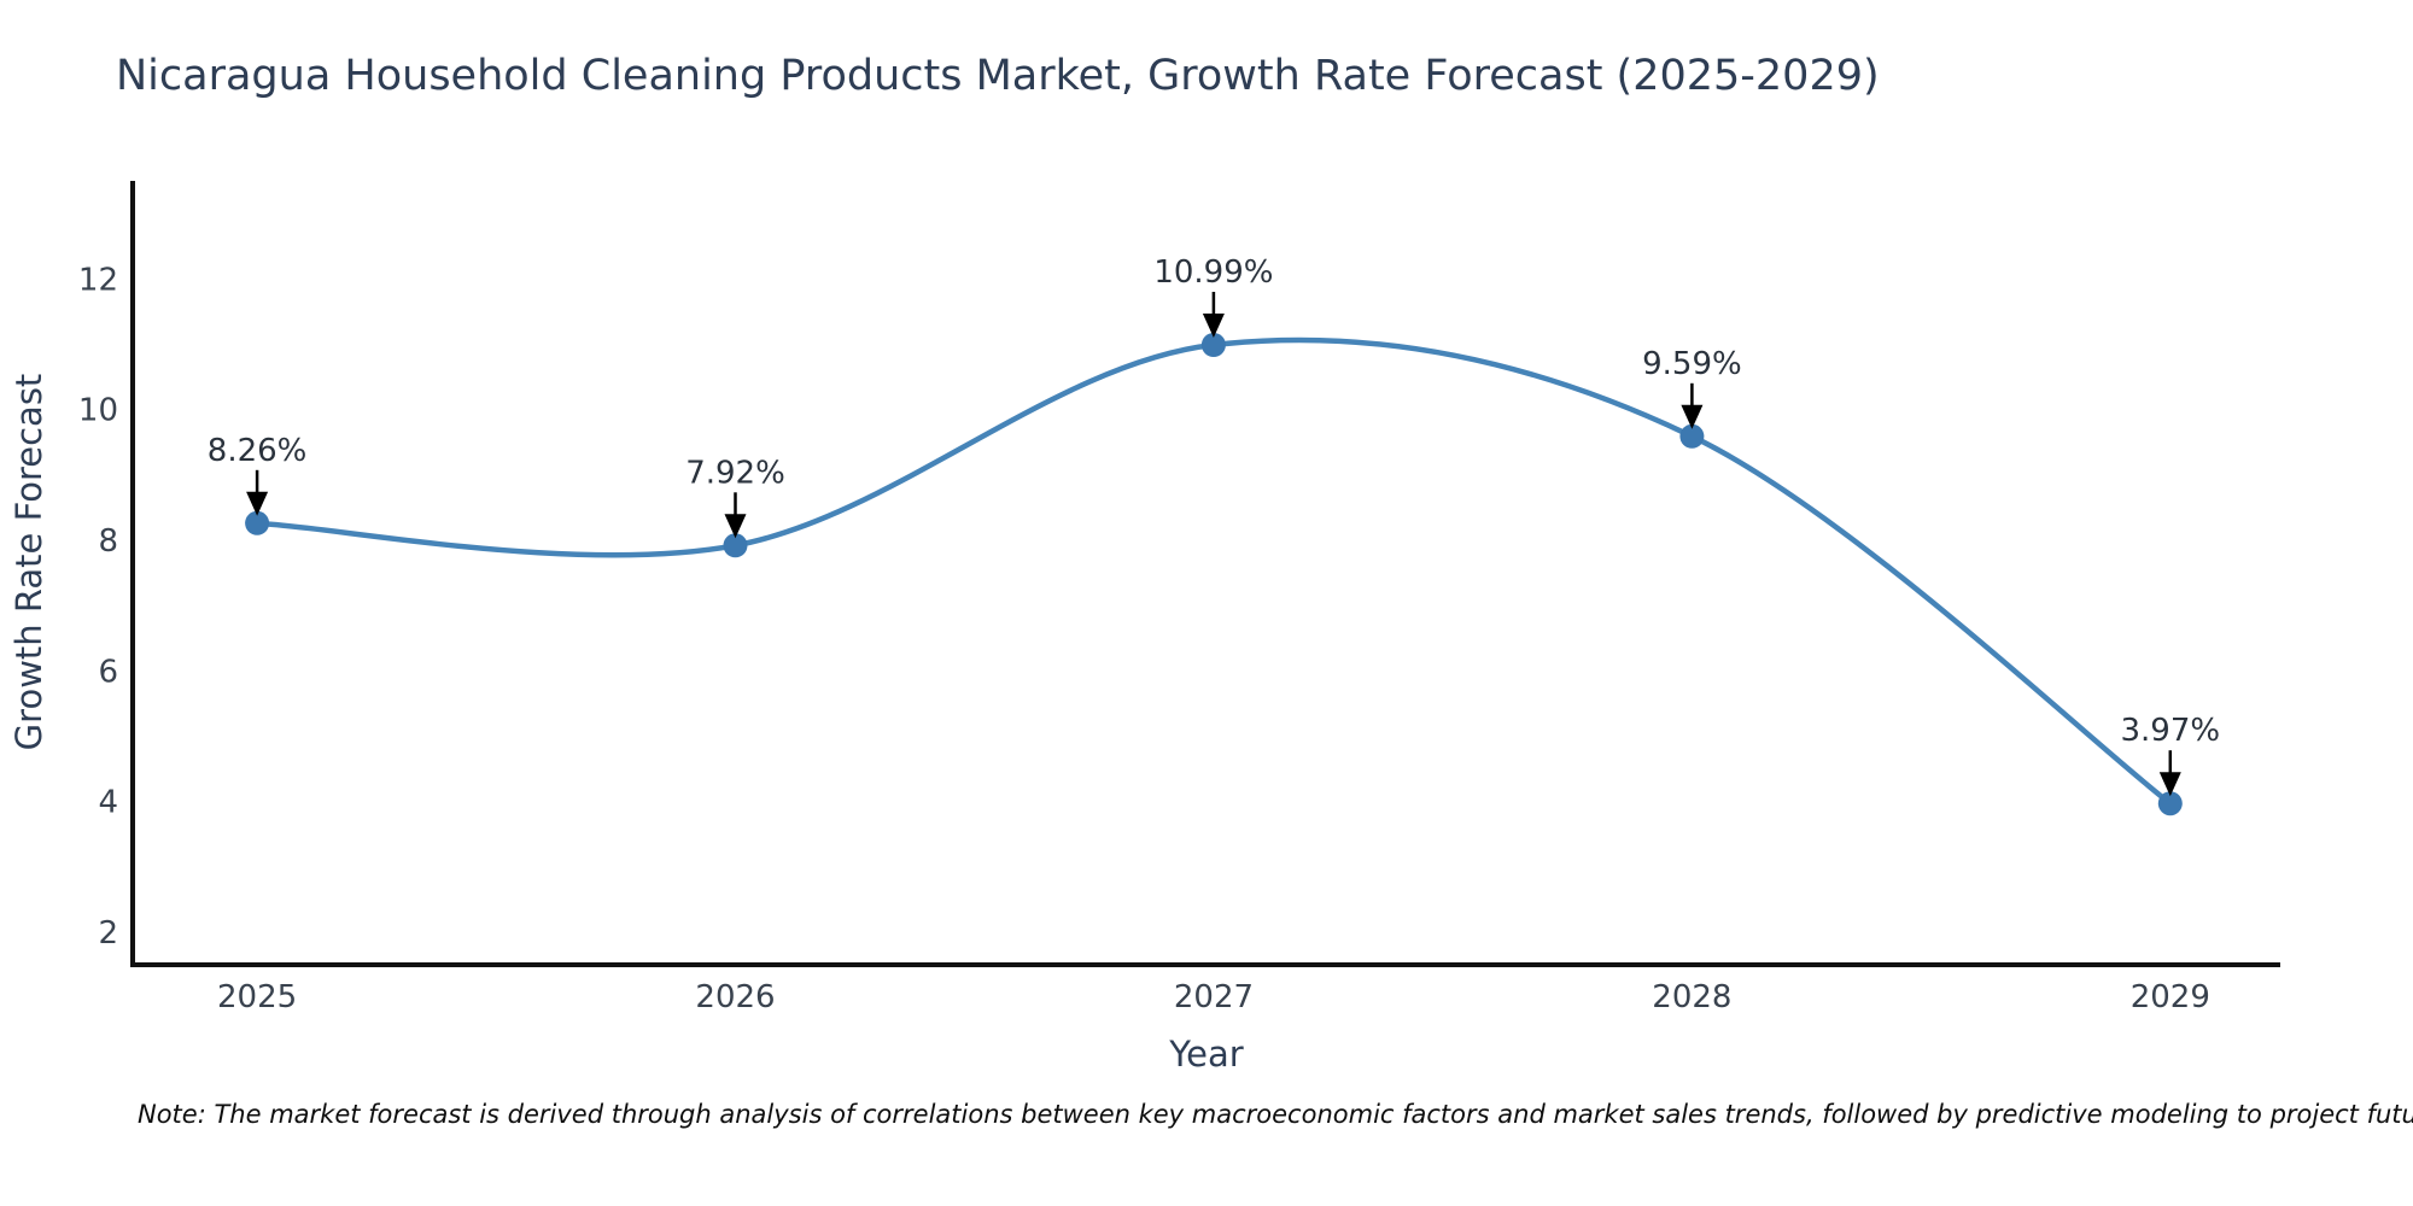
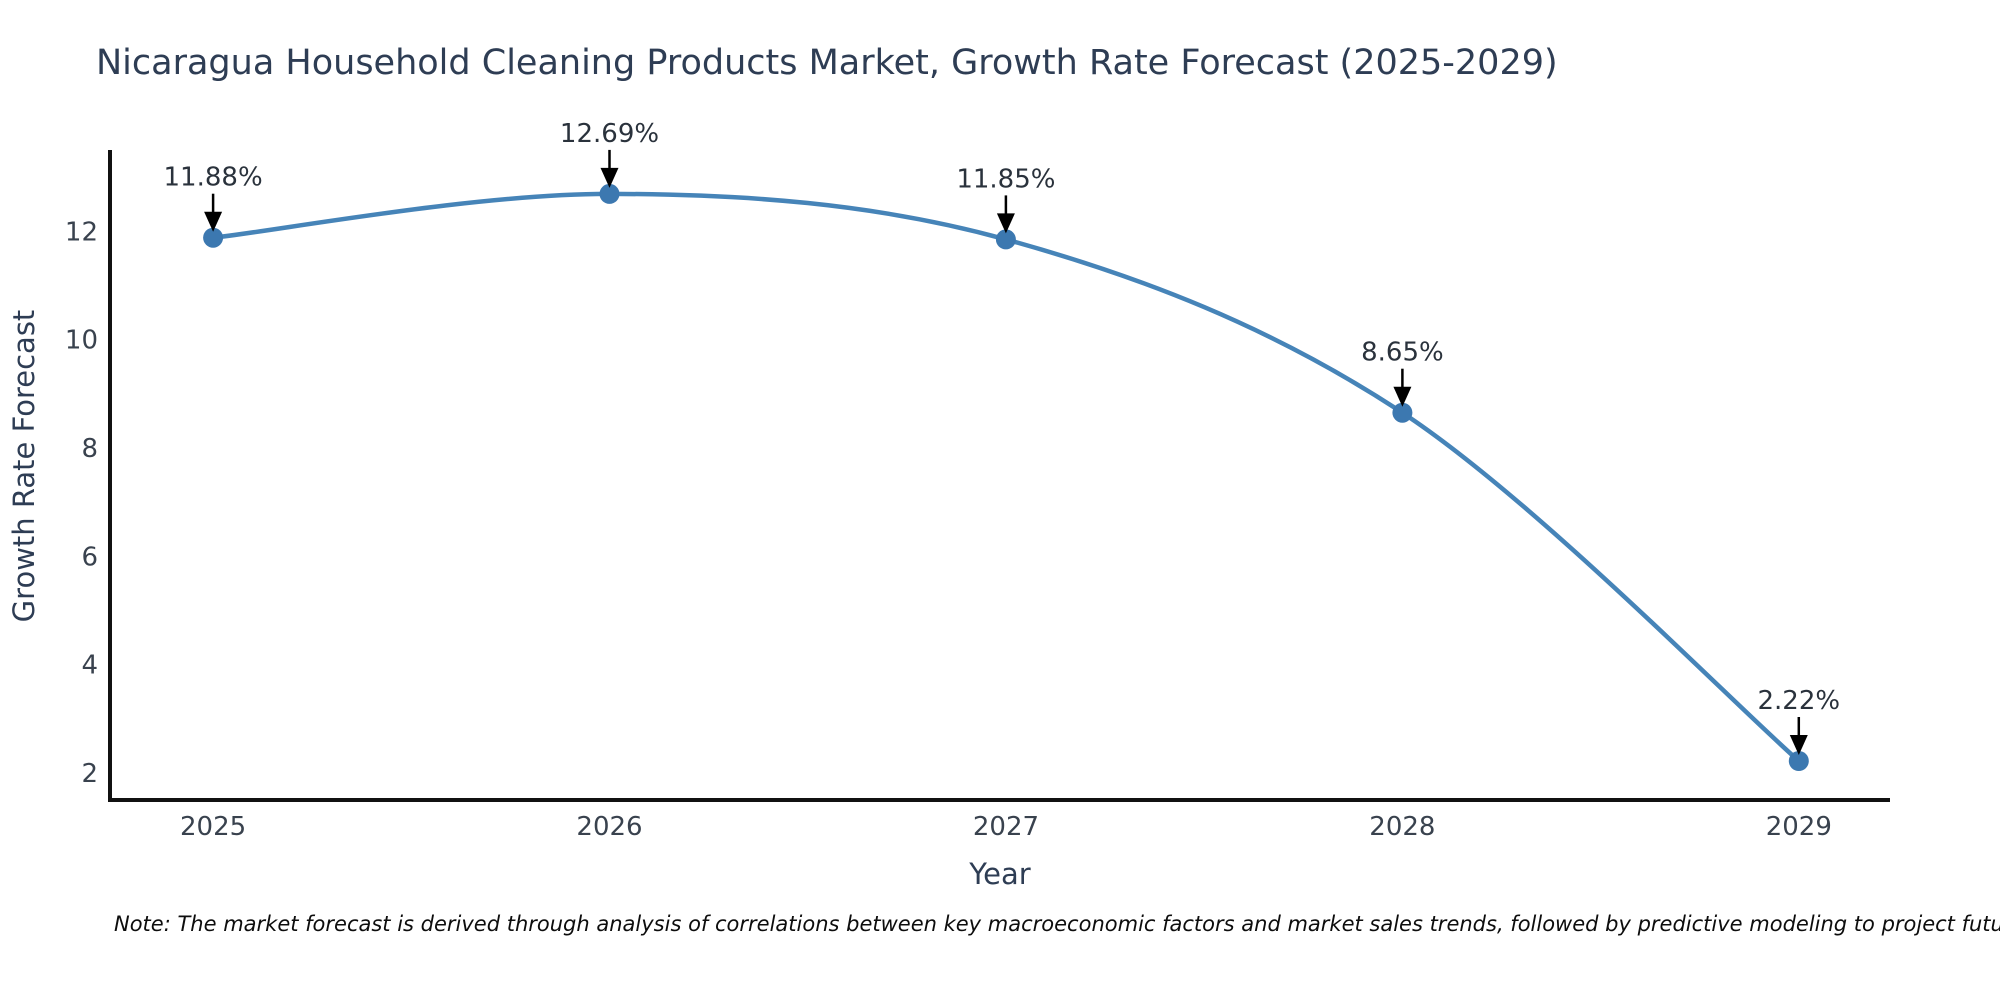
2025: 8.26% -> 11.88%
2026: 7.92% -> 12.69%
2027: 10.99% -> 11.85%
2028: 9.59% -> 8.65%
2029: 3.97% -> 2.22%
